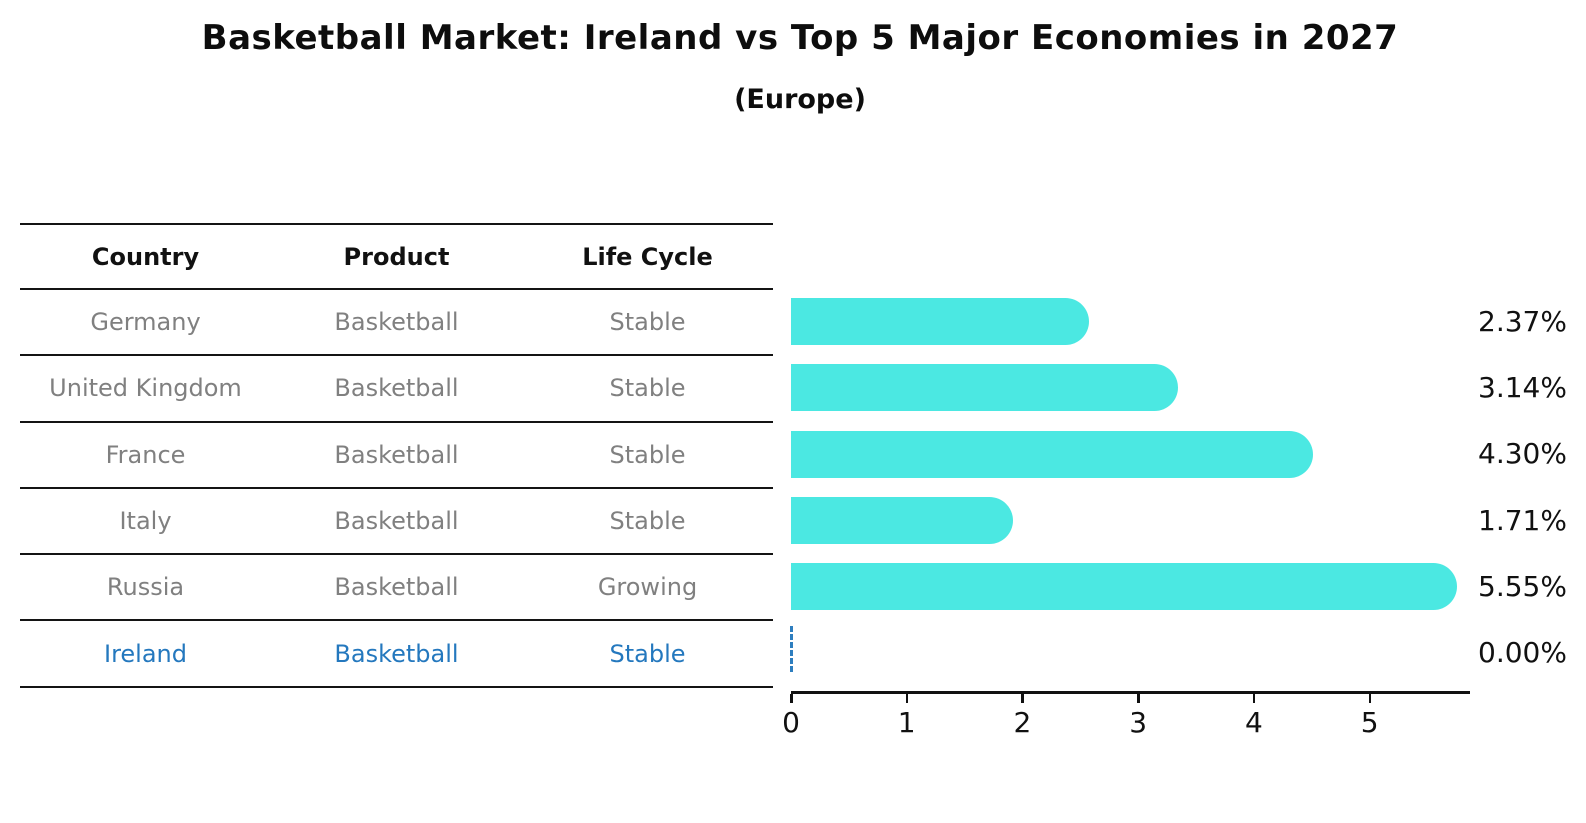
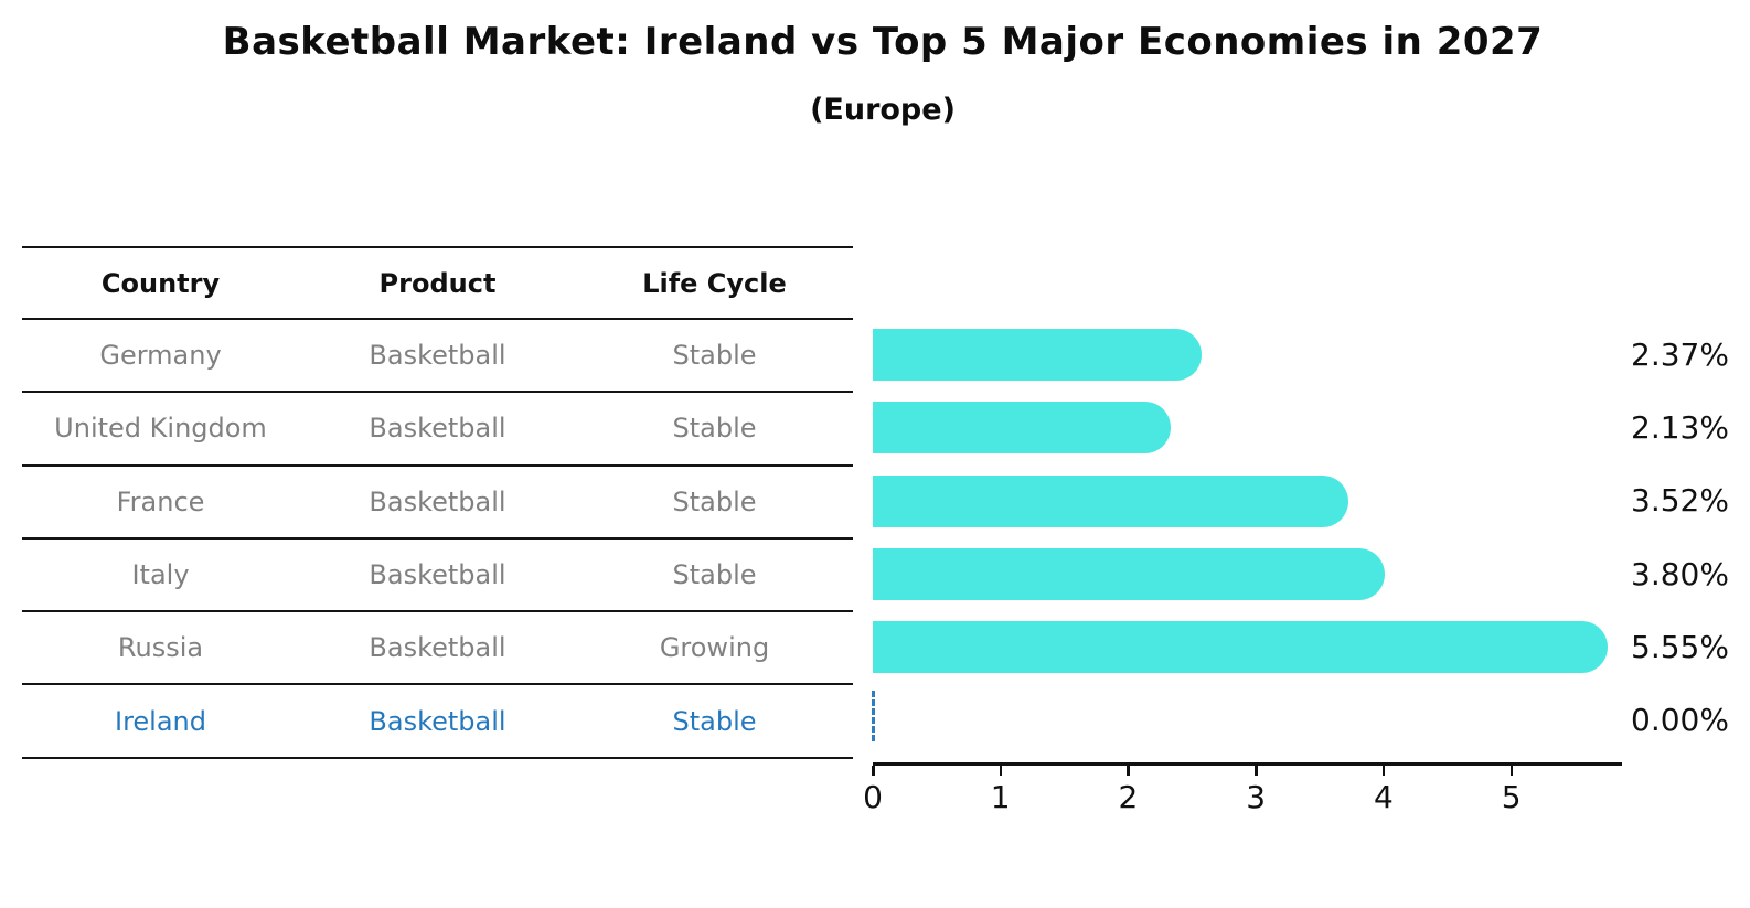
United Kingdom: 3.14% -> 2.13%
France: 4.30% -> 3.52%
Italy: 1.71% -> 3.80%
